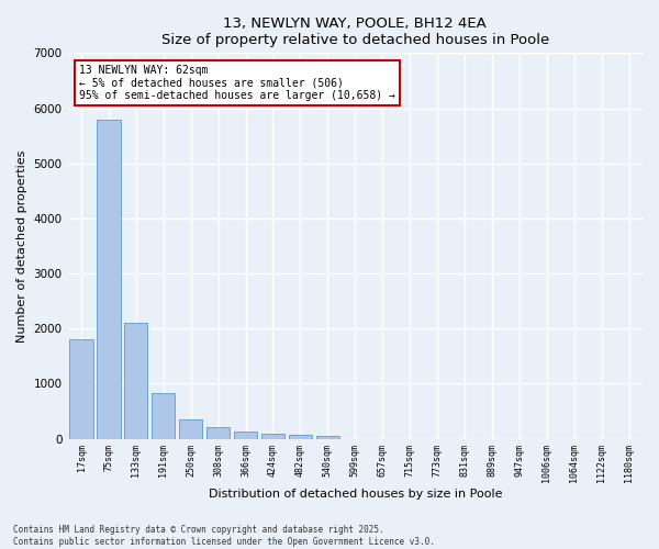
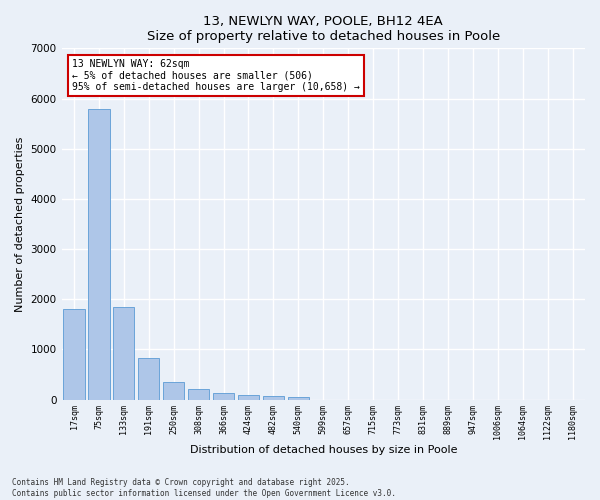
133sqm: 2100 -> 1840
